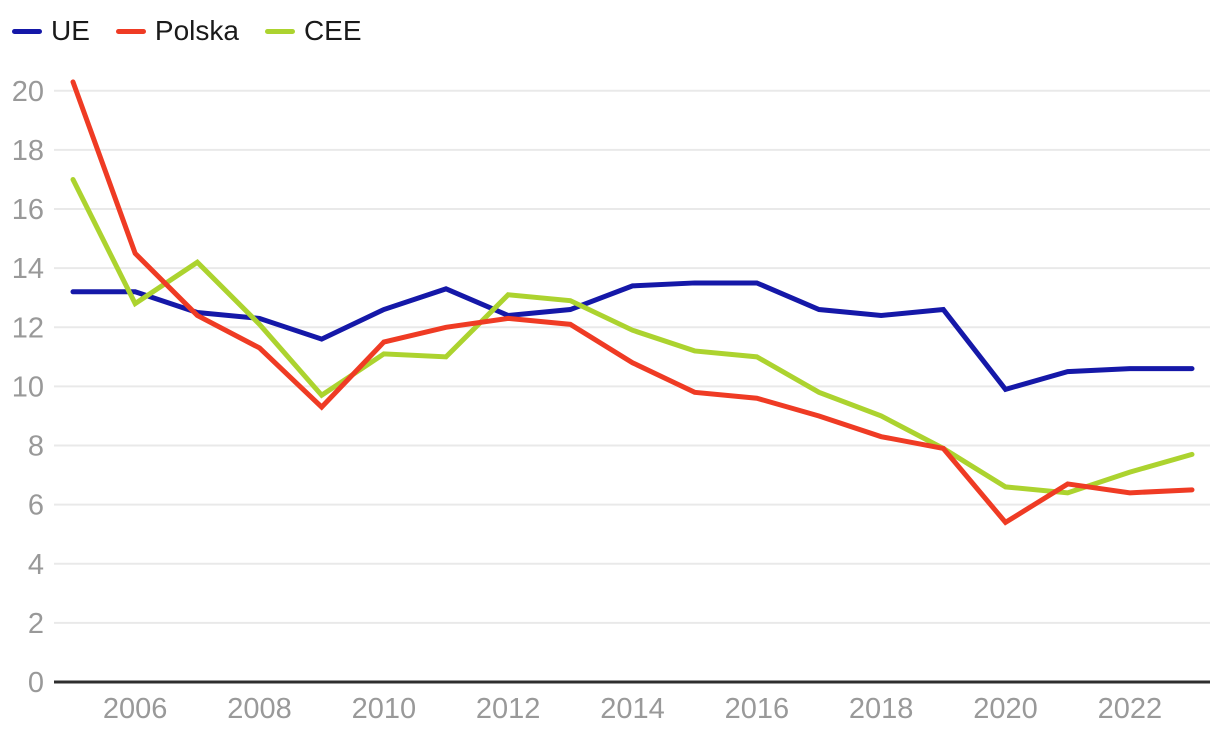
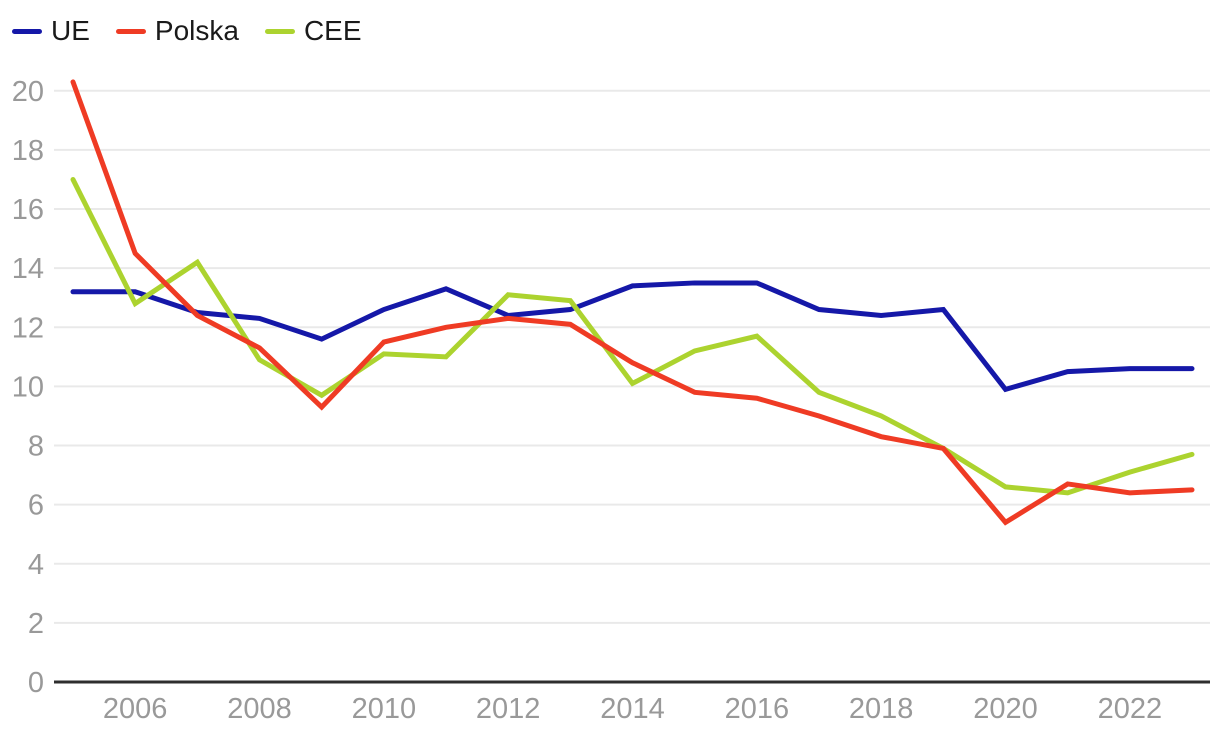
CEE/2008: 12.1 -> 10.9
CEE/2014: 11.9 -> 10.1
CEE/2016: 11.0 -> 11.7
